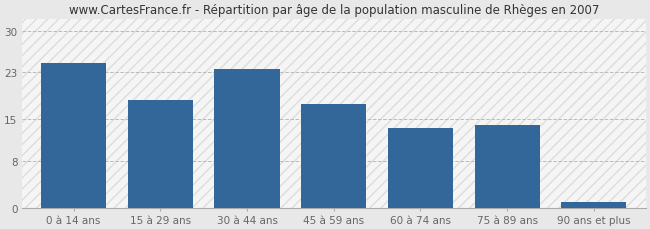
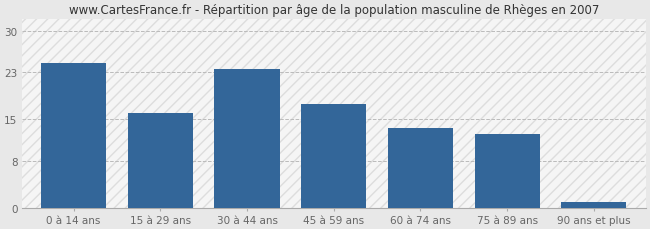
15 à 29 ans: 18.2 -> 16.0
75 à 89 ans: 14.0 -> 12.5
